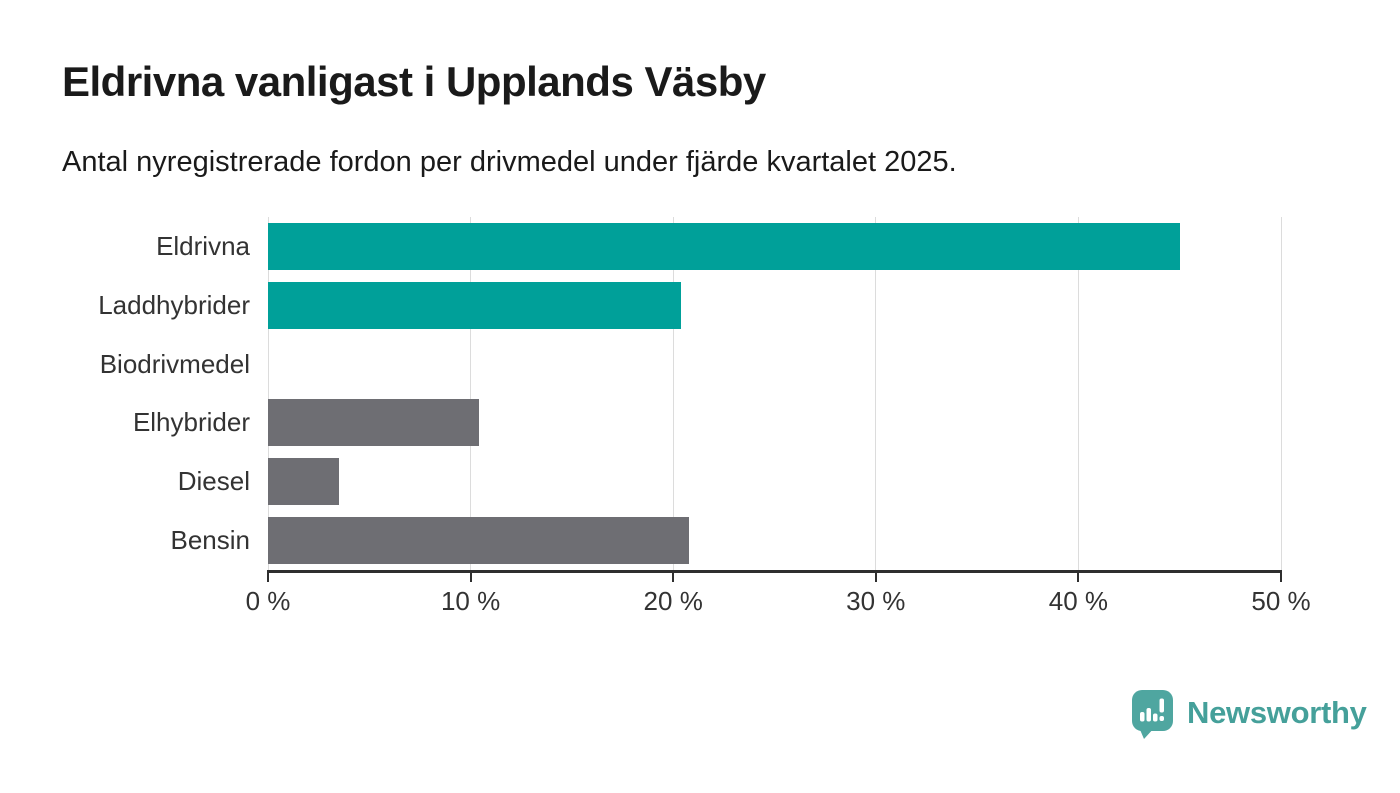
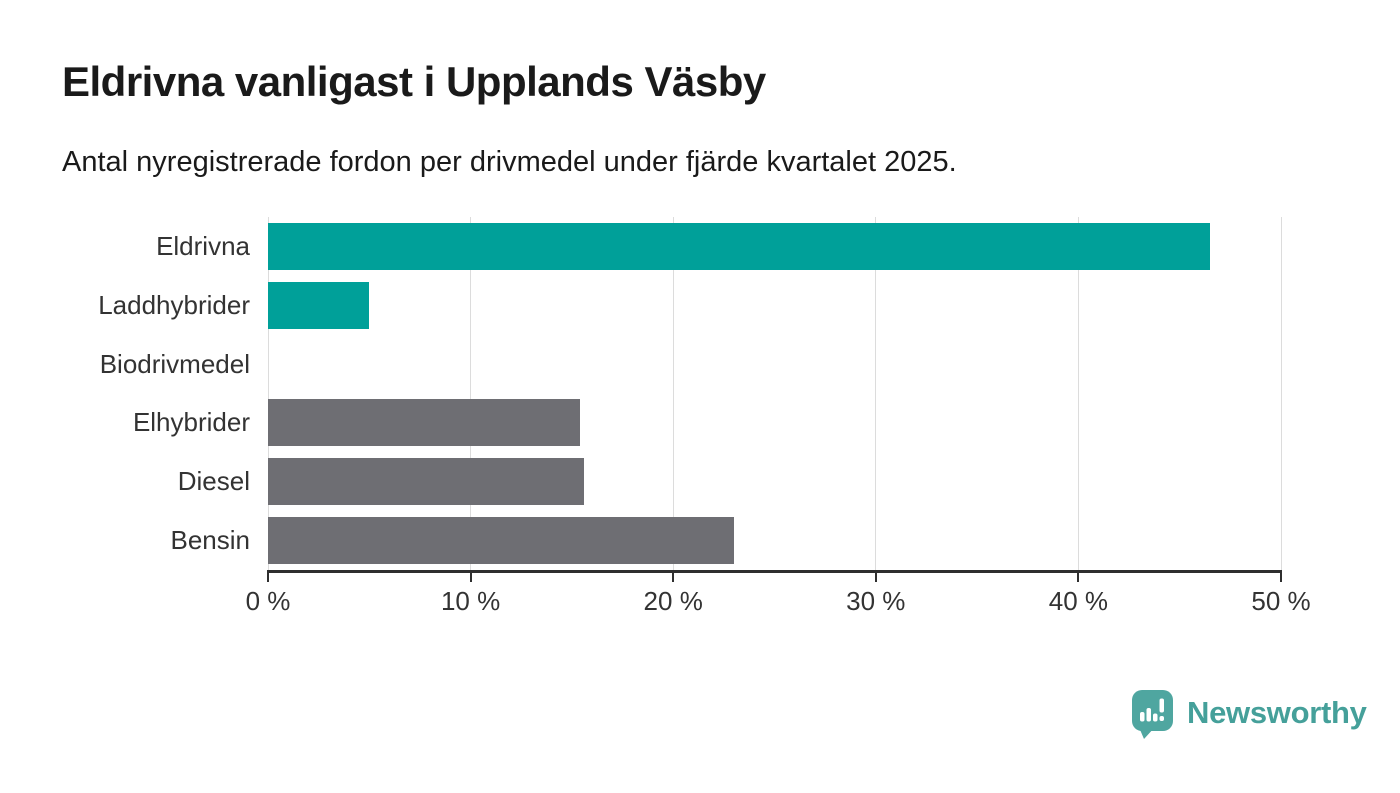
Eldrivna: 45.0% -> 46.5%
Laddhybrider: 20.4% -> 5.0%
Elhybrider: 10.4% -> 15.4%
Diesel: 3.5% -> 15.6%
Bensin: 20.8% -> 23.0%
